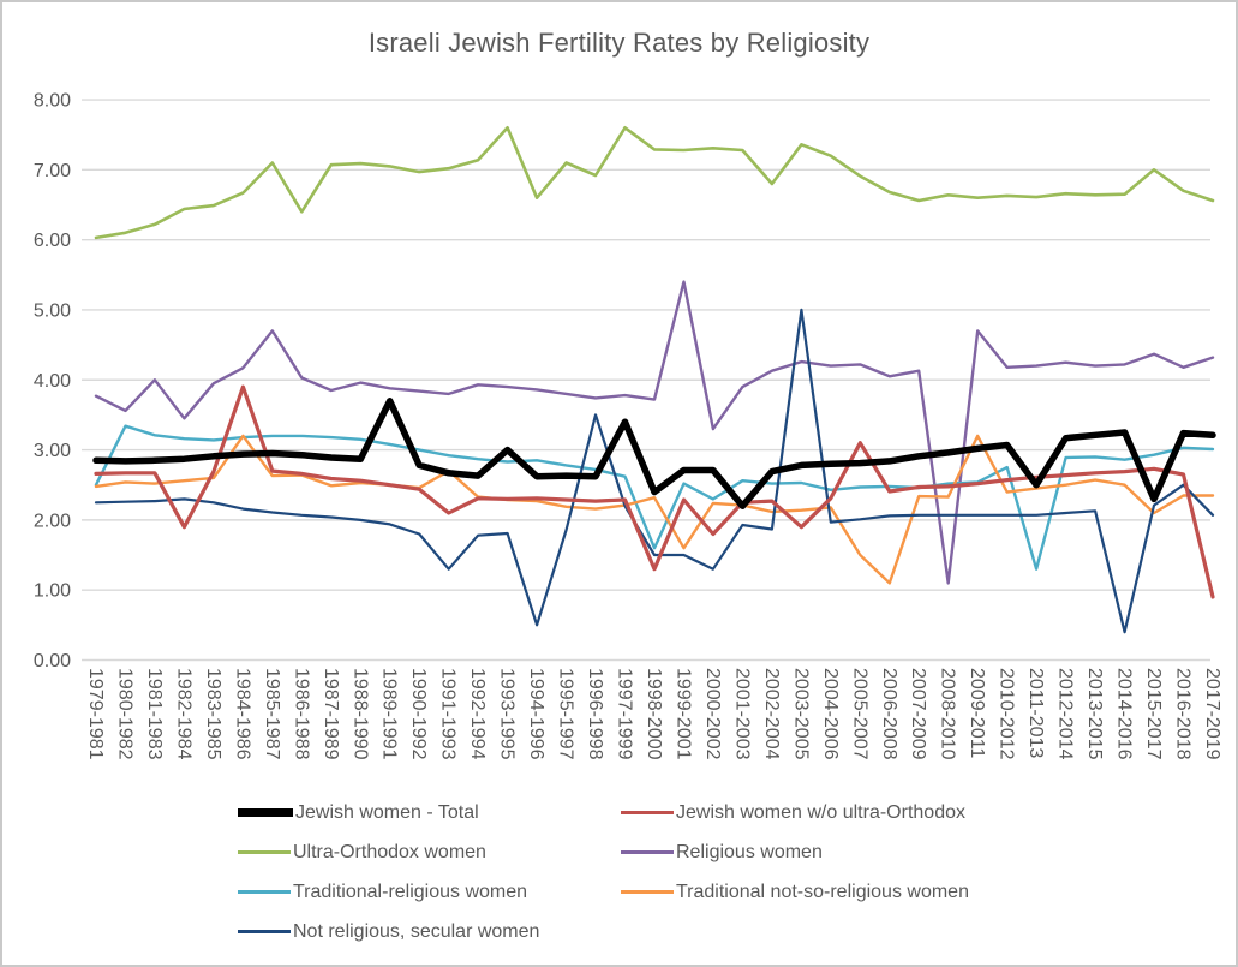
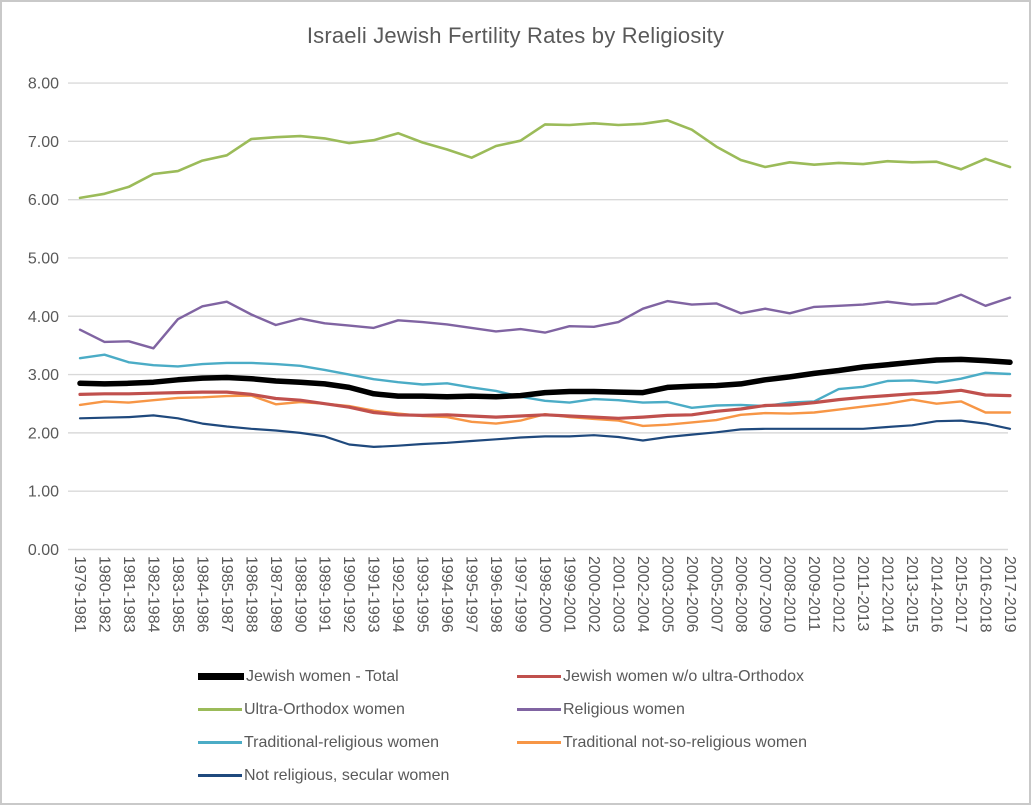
Traditional-religious women/1979-1981: 2.5 -> 3.3
Religious women/1981-1983: 4.0 -> 3.6
Jewish women w/o ultra-Orthodox/1982-1984: 1.9 -> 2.7
Jewish women w/o ultra-Orthodox/1984-1986: 3.9 -> 2.7
Traditional not-so-religious women/1984-1986: 3.2 -> 2.6
Ultra-Orthodox women/1985-1987: 7.1 -> 6.8
Religious women/1985-1987: 4.7 -> 4.2
Ultra-Orthodox women/1986-1988: 6.4 -> 7.0
Jewish women - Total/1989-1991: 3.7 -> 2.8
Jewish women w/o ultra-Orthodox/1991-1993: 2.1 -> 2.4
Traditional not-so-religious women/1991-1993: 2.7 -> 2.4
Not religious, secular women/1991-1993: 1.3 -> 1.8
Jewish women - Total/1993-1995: 3.0 -> 2.6
Ultra-Orthodox women/1993-1995: 7.6 -> 7.0
Ultra-Orthodox women/1994-1996: 6.6 -> 6.9
Not religious, secular women/1994-1996: 0.5 -> 1.8
Ultra-Orthodox women/1995-1997: 7.1 -> 6.7
Not religious, secular women/1996-1998: 3.5 -> 1.9
Jewish women - Total/1997-1999: 3.4 -> 2.6
Ultra-Orthodox women/1997-1999: 7.6 -> 7.0
Not religious, secular women/1997-1999: 2.2 -> 1.9
Jewish women - Total/1998-2000: 2.4 -> 2.7
Jewish women w/o ultra-Orthodox/1998-2000: 1.3 -> 2.3
Traditional-religious women/1998-2000: 1.6 -> 2.5
Not religious, secular women/1998-2000: 1.5 -> 1.9
Religious women/1999-2001: 5.4 -> 3.8
Traditional not-so-religious women/1999-2001: 1.6 -> 2.3
Not religious, secular women/1999-2001: 1.5 -> 1.9
Jewish women w/o ultra-Orthodox/2000-2002: 1.8 -> 2.3
Religious women/2000-2002: 3.3 -> 3.8
Traditional-religious women/2000-2002: 2.3 -> 2.6
Not religious, secular women/2000-2002: 1.3 -> 2.0
Jewish women - Total/2001-2003: 2.2 -> 2.7
Ultra-Orthodox women/2002-2004: 6.8 -> 7.3
Jewish women w/o ultra-Orthodox/2003-2005: 1.9 -> 2.3
Not religious, secular women/2003-2005: 5.0 -> 1.9
Jewish women w/o ultra-Orthodox/2005-2007: 3.1 -> 2.4
Traditional not-so-religious women/2005-2007: 1.5 -> 2.2
Traditional not-so-religious women/2006-2008: 1.1 -> 2.3
Religious women/2008-2010: 1.1 -> 4.0
Religious women/2009-2011: 4.7 -> 4.2
Traditional not-so-religious women/2009-2011: 3.2 -> 2.4
Jewish women - Total/2011-2013: 2.5 -> 3.1
Traditional-religious women/2011-2013: 1.3 -> 2.8
Not religious, secular women/2014-2016: 0.4 -> 2.2
Jewish women - Total/2015-2017: 2.3 -> 3.3
Ultra-Orthodox women/2015-2017: 7.0 -> 6.5
Traditional not-so-religious women/2015-2017: 2.1 -> 2.5
Not religious, secular women/2016-2018: 2.5 -> 2.2
Jewish women w/o ultra-Orthodox/2017-2019: 0.9 -> 2.6
